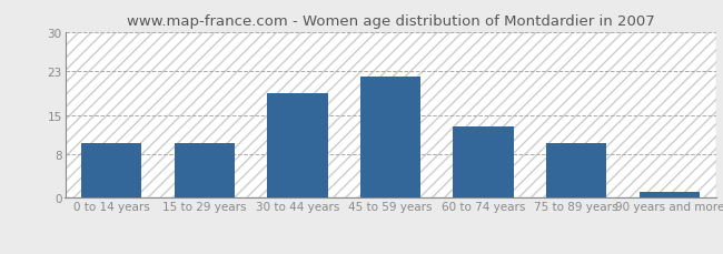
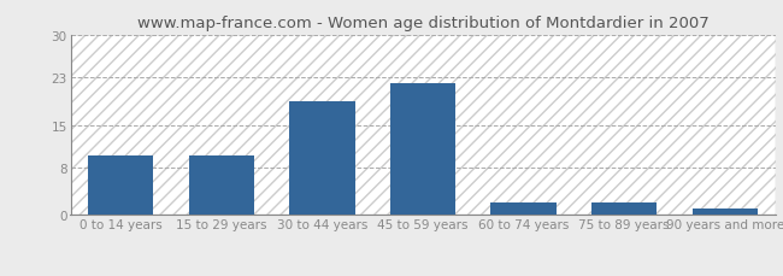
60 to 74 years: 13 -> 2
75 to 89 years: 10 -> 2
